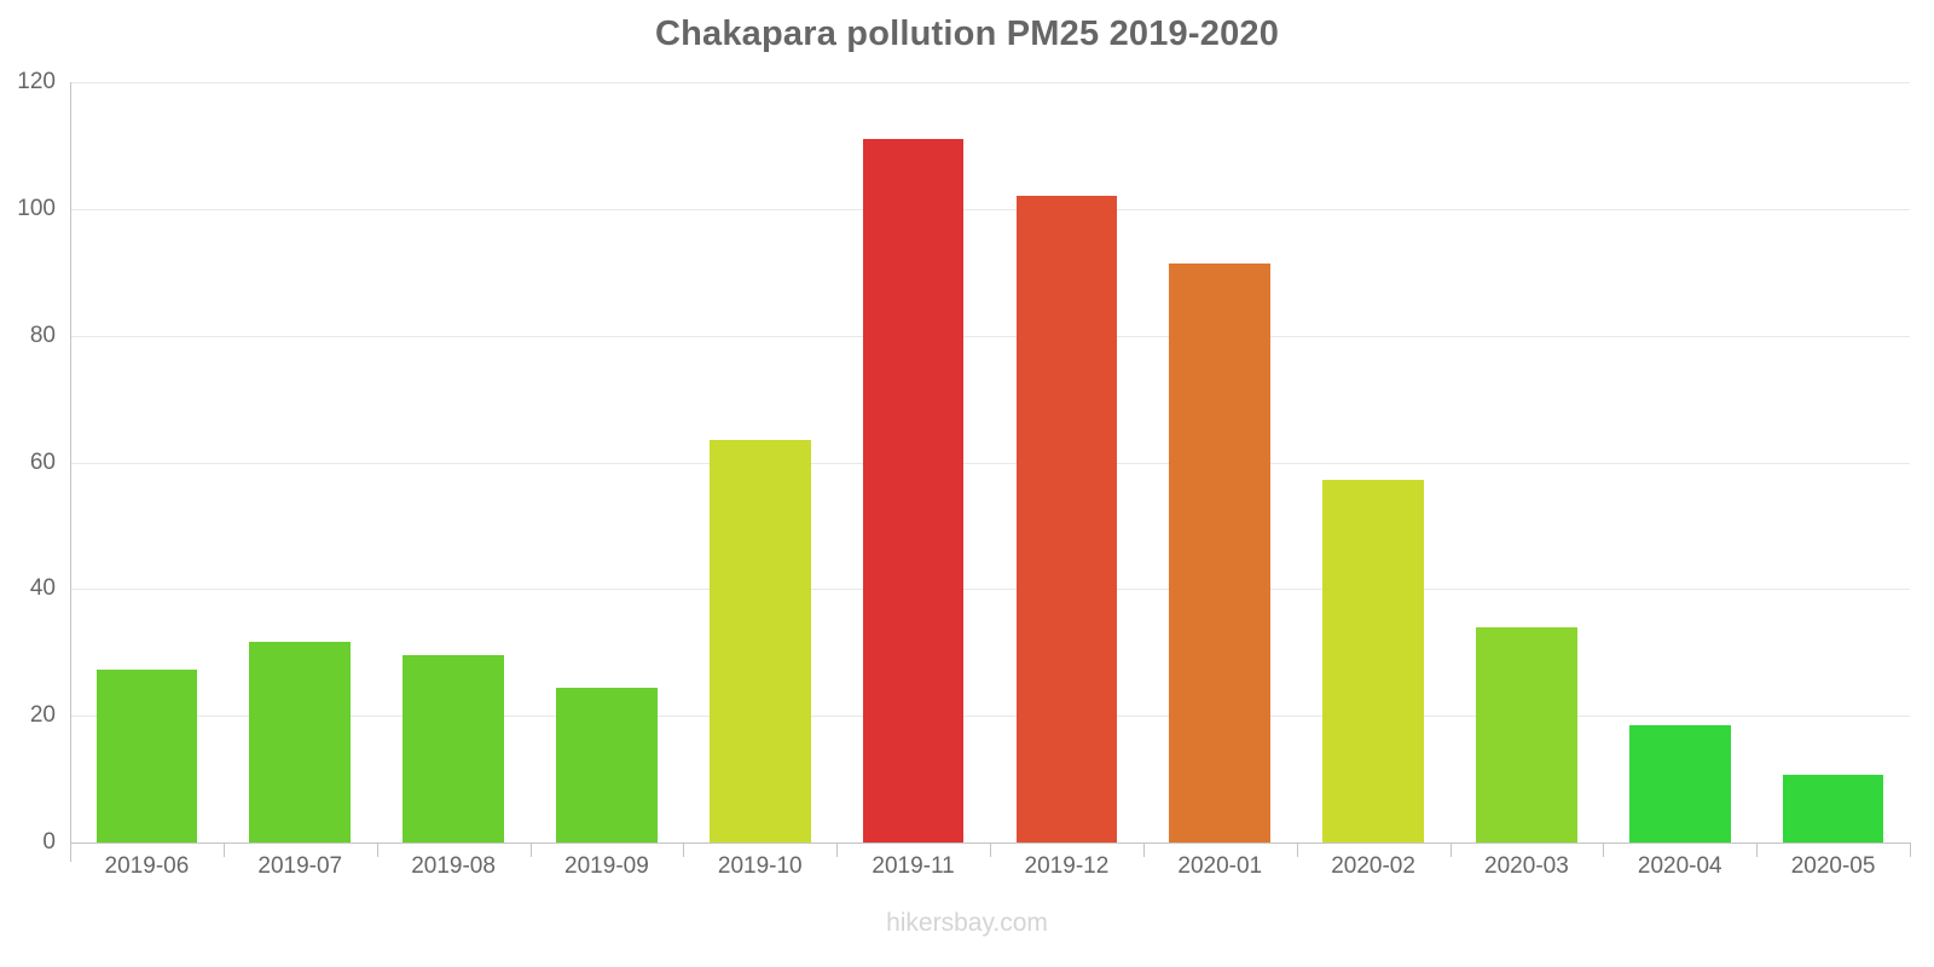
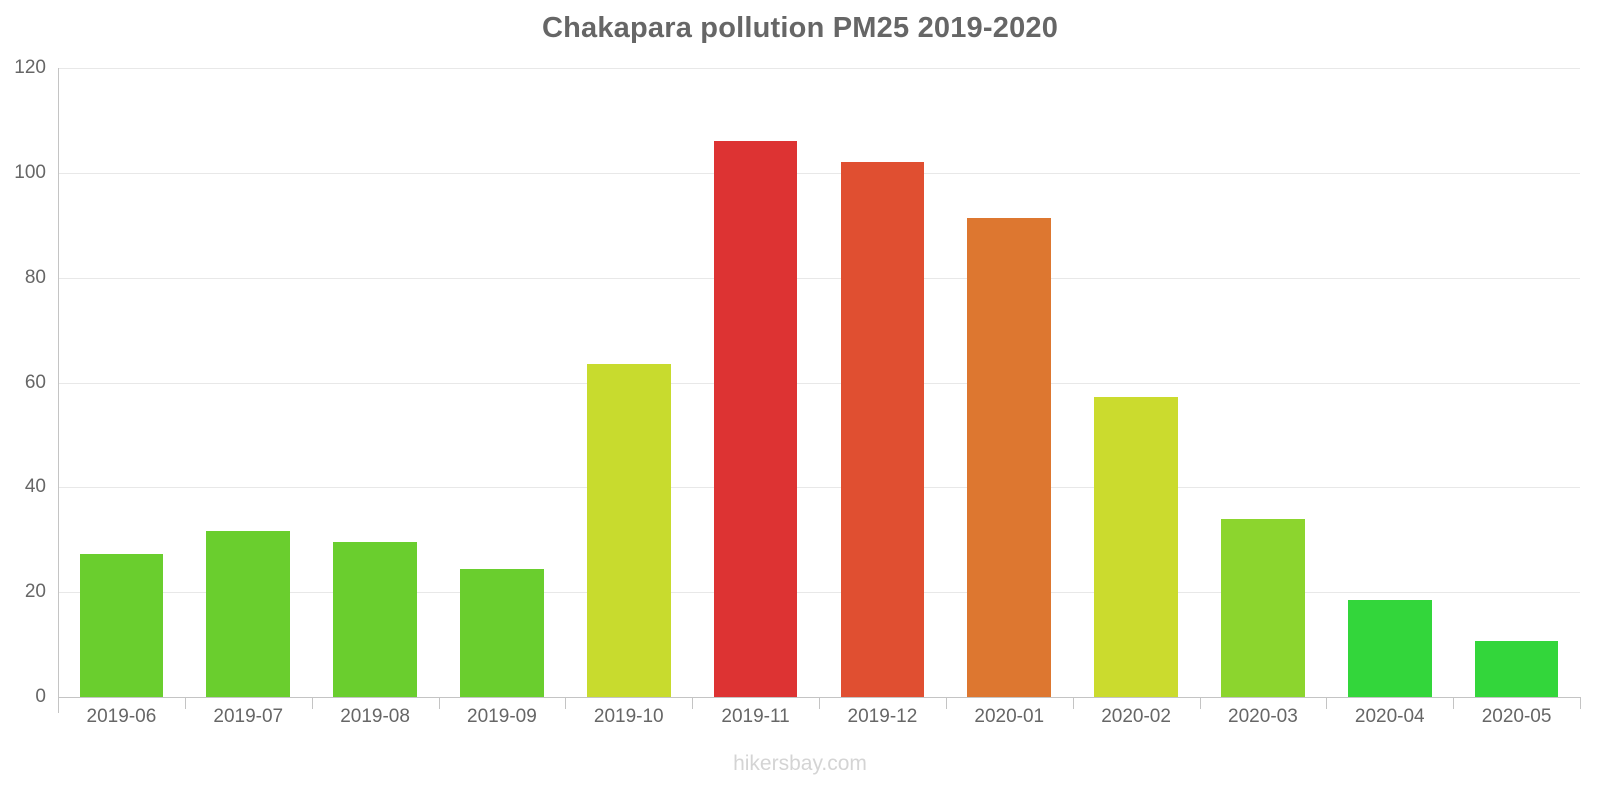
2019-11: 111 -> 106
